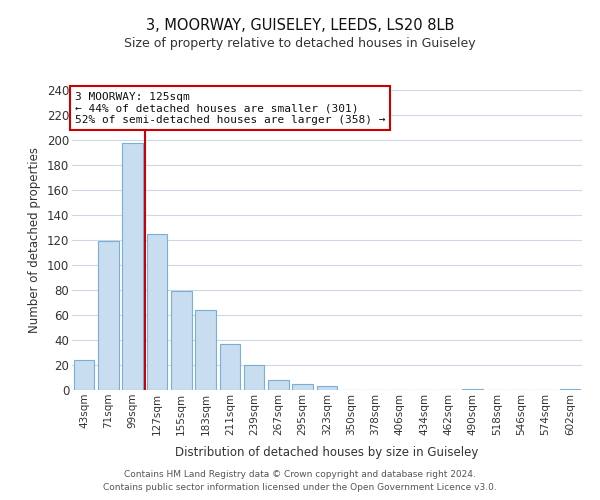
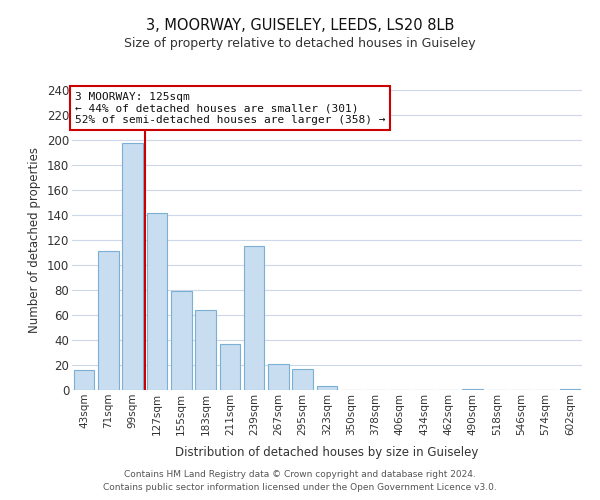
43sqm: 24 -> 16
71sqm: 119 -> 111
127sqm: 125 -> 142
239sqm: 20 -> 115
267sqm: 8 -> 21
295sqm: 5 -> 17
